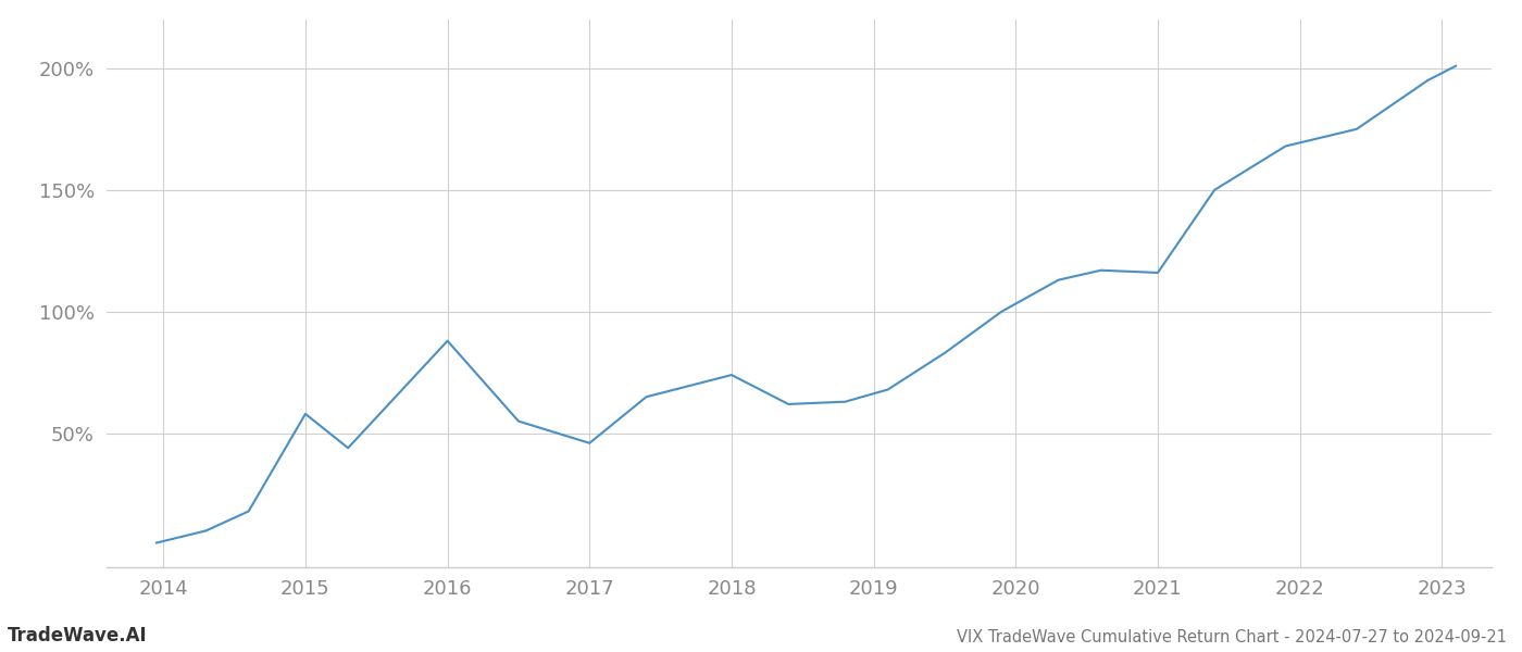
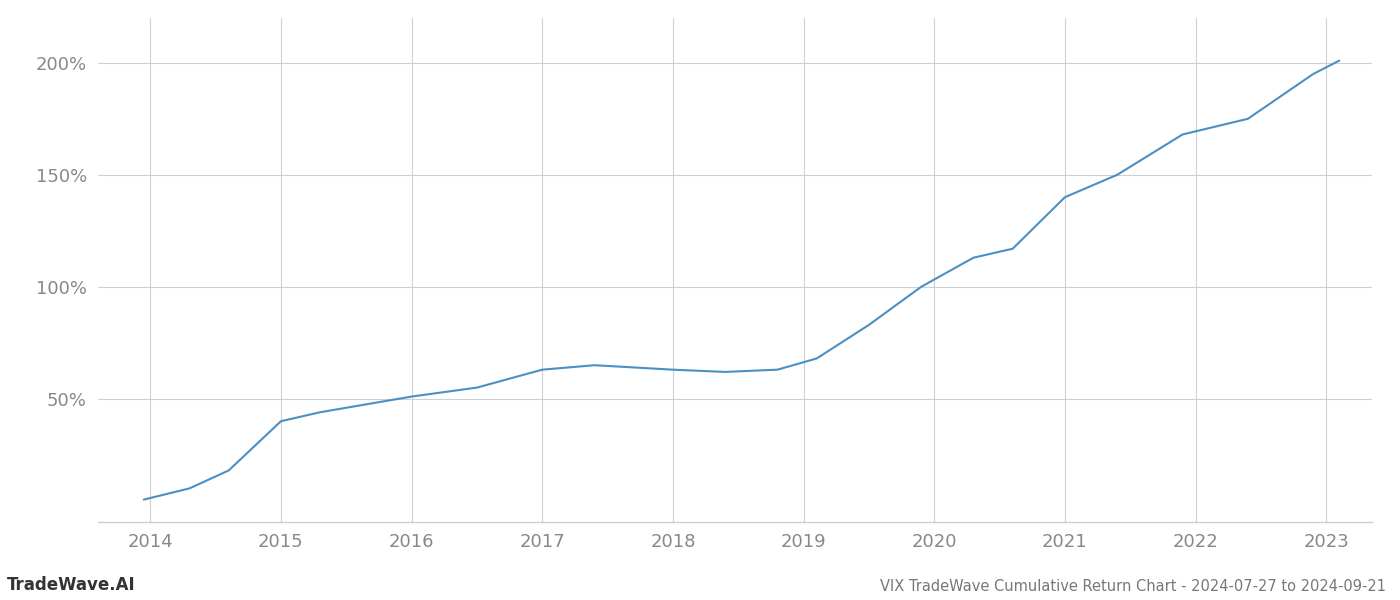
2015: 58% -> 40%
2016: 88% -> 51%
2017: 46% -> 63%
2018: 74% -> 63%
2021: 116% -> 140%
